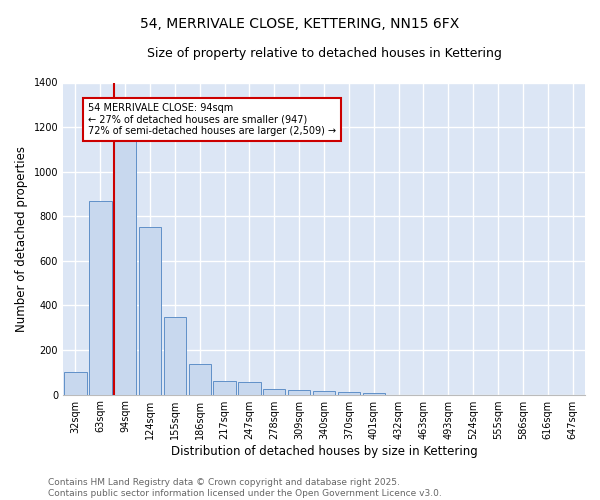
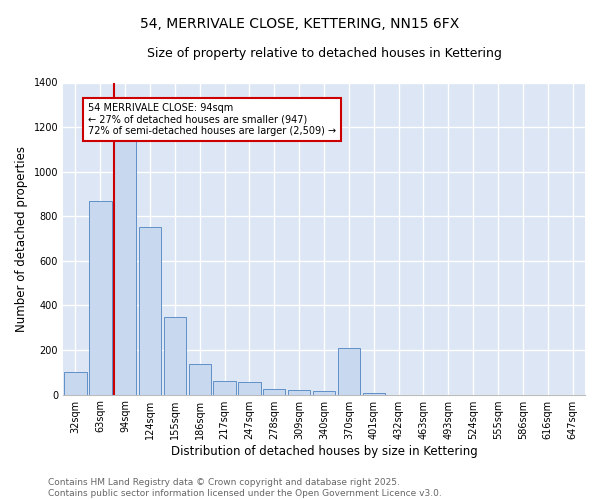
370sqm: 10 -> 210
